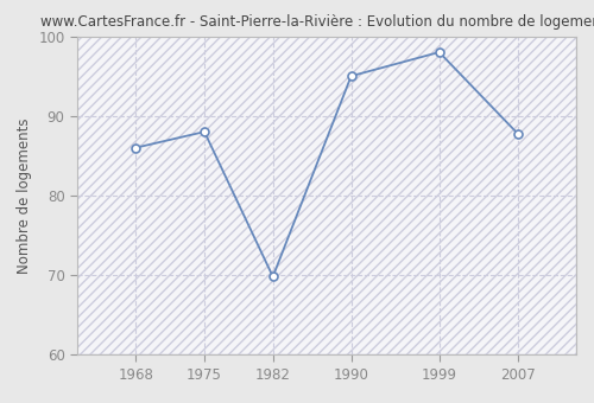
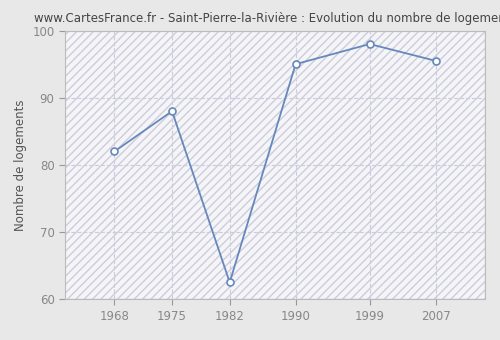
1968: 86.0 -> 82.0
1982: 69.8 -> 62.5
2007: 87.8 -> 95.5
